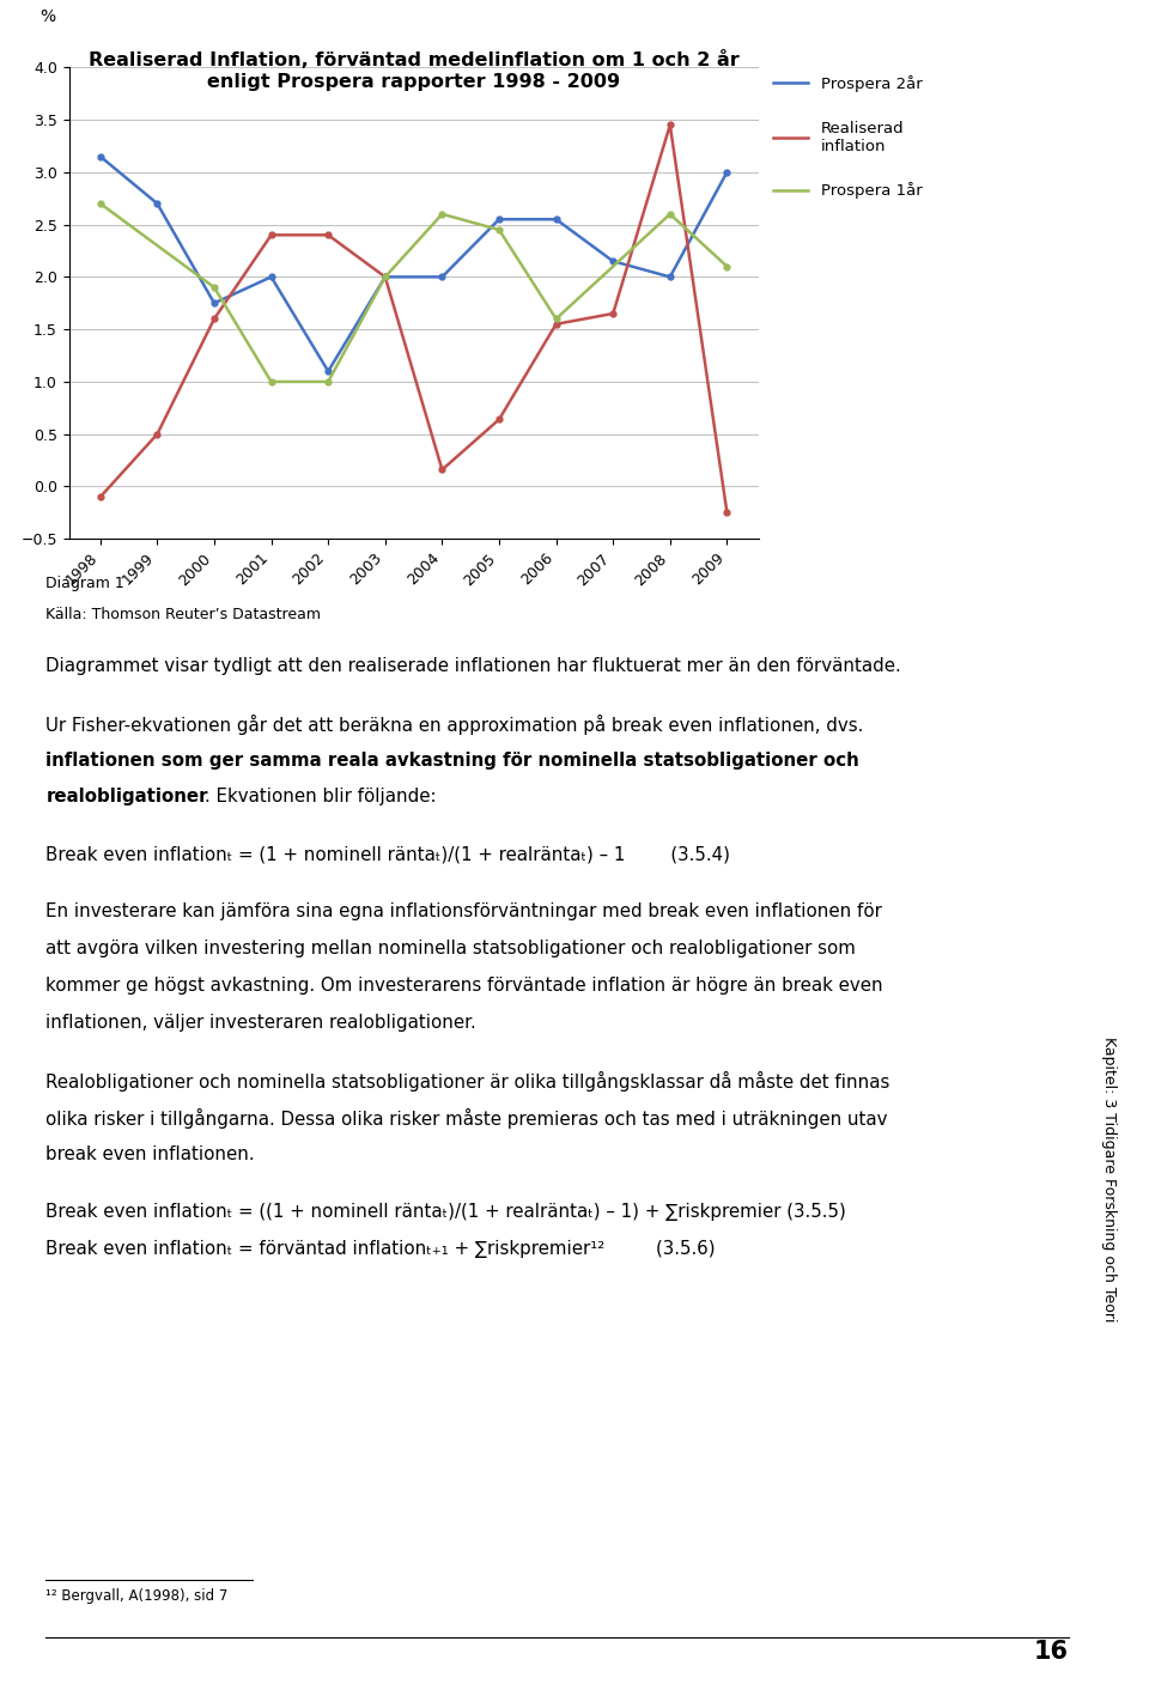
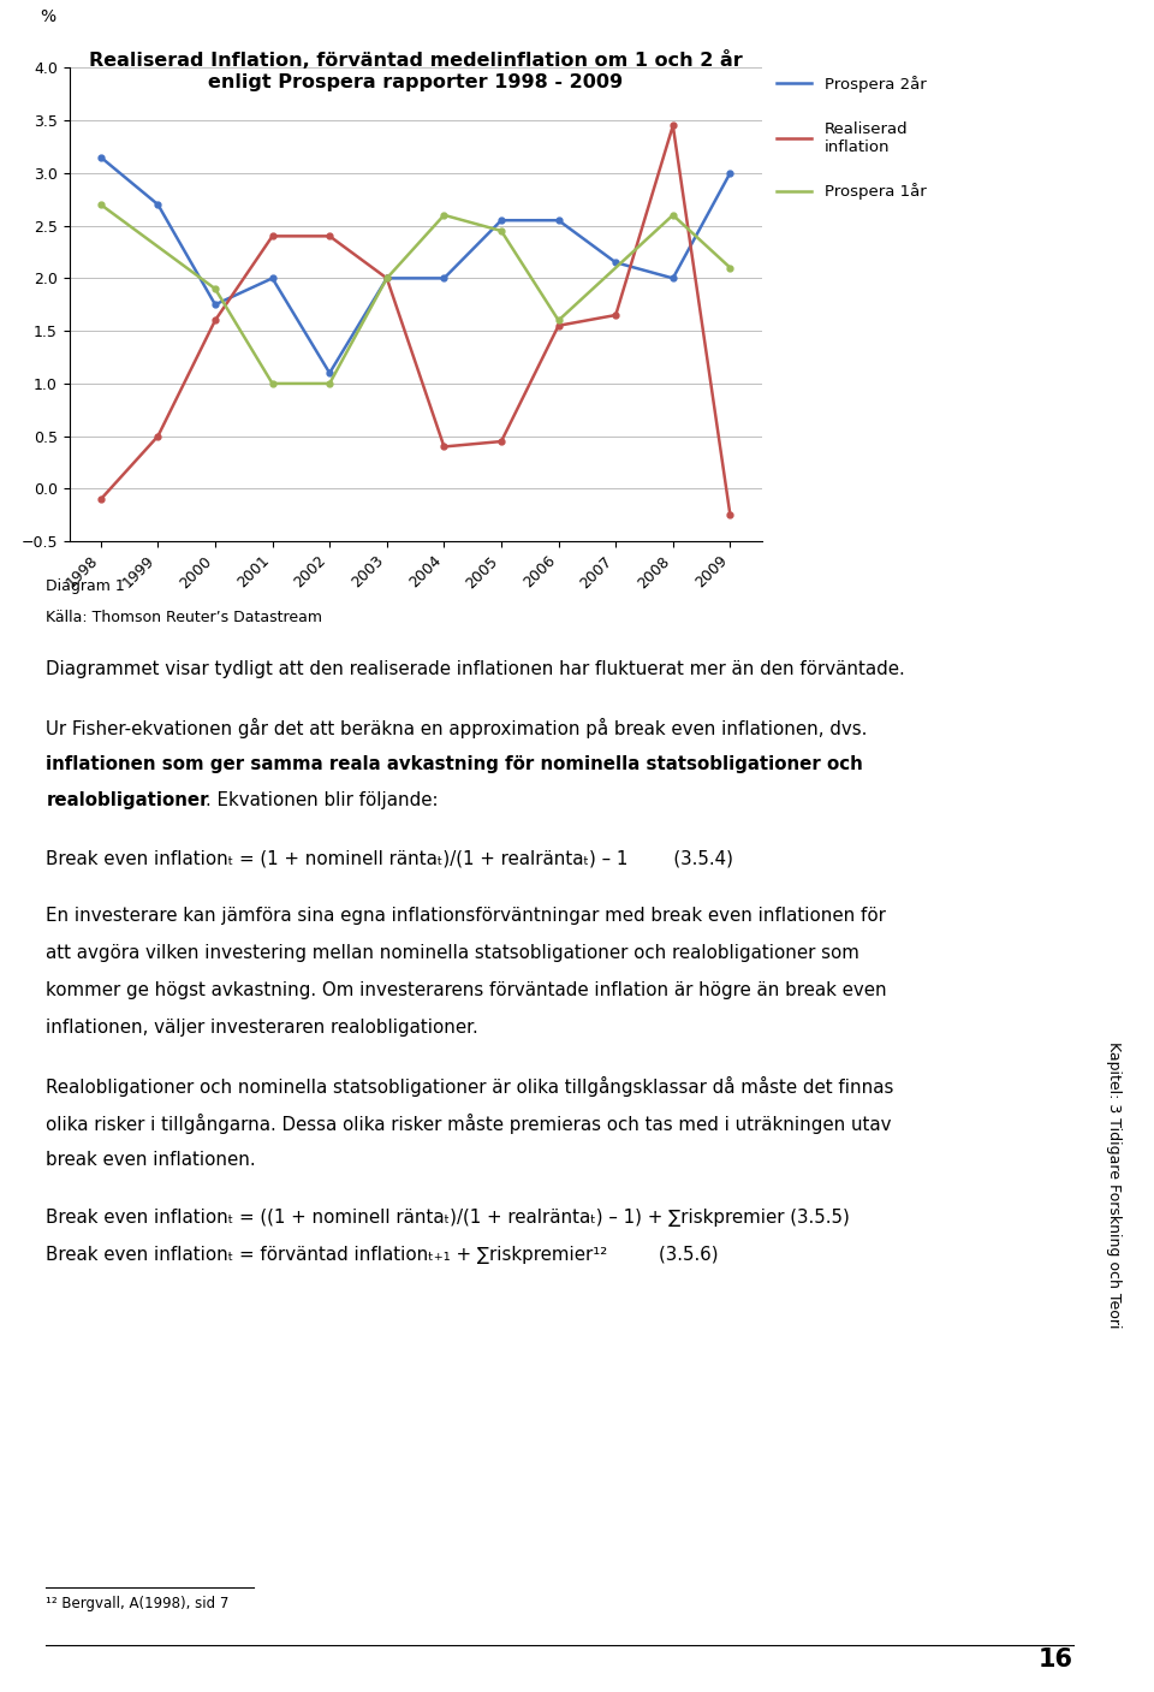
Realiserad inflation/2004: 0.16 -> 0.40
Realiserad inflation/2005: 0.64 -> 0.45
